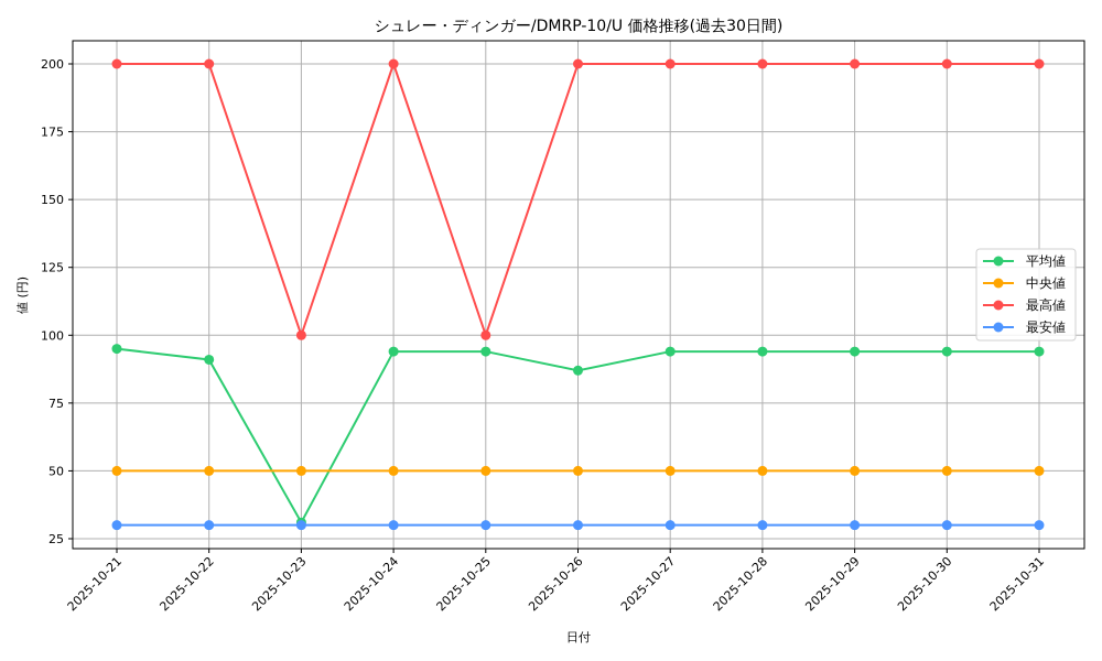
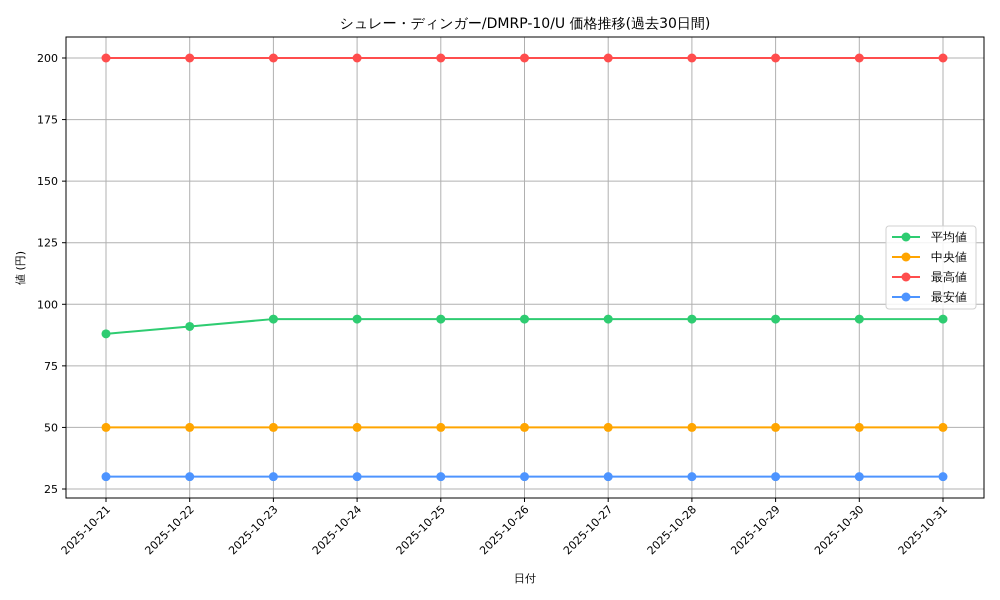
平均値/2025-10-21: 95 -> 88
平均値/2025-10-23: 31 -> 94
最高値/2025-10-23: 100 -> 200
最高値/2025-10-25: 100 -> 200
平均値/2025-10-26: 87 -> 94
